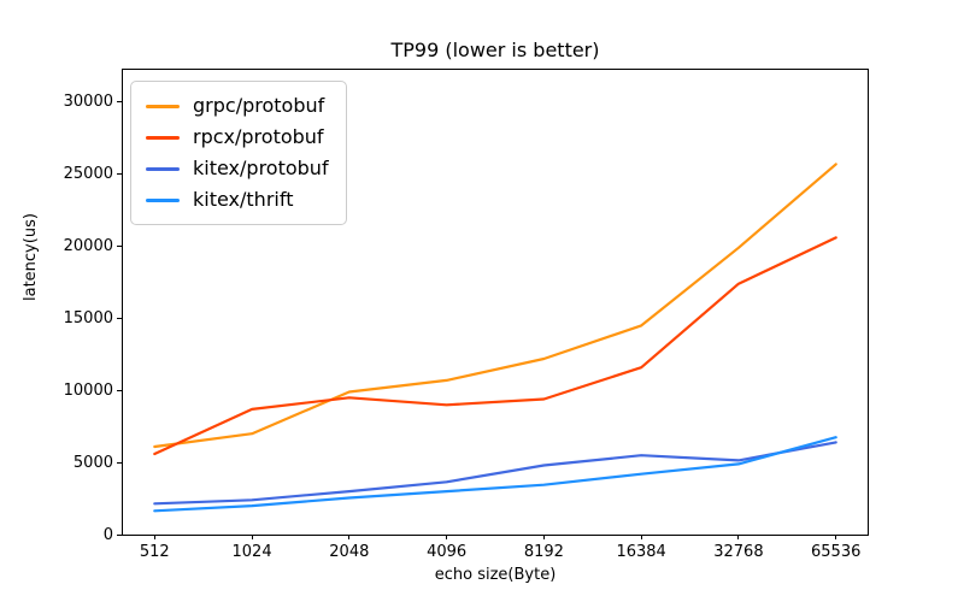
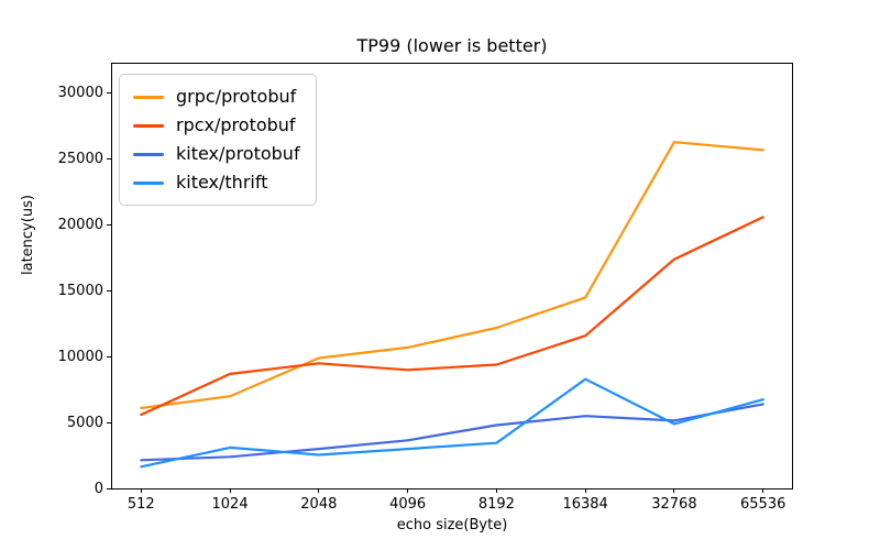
kitex/thrift/1024: 2000 -> 3100
kitex/thrift/16384: 4200 -> 8300
grpc/protobuf/32768: 19900 -> 26300
